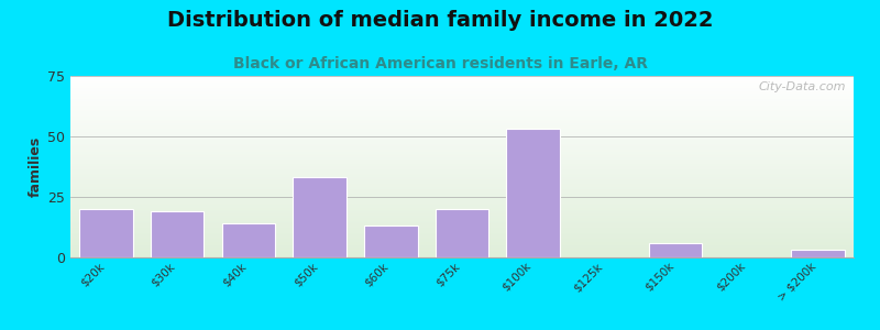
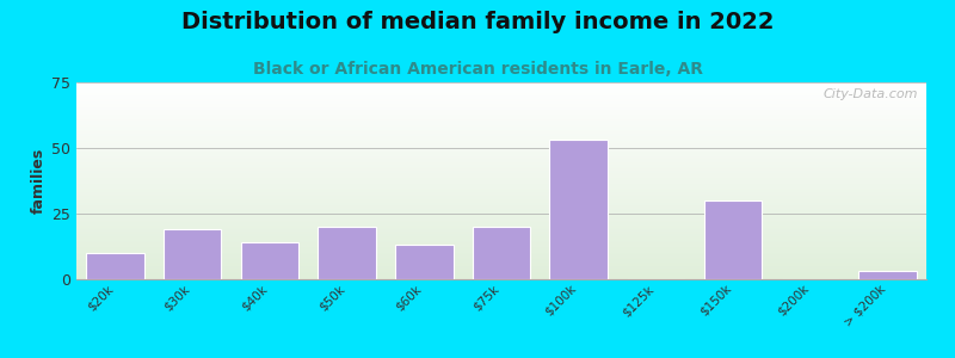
$20k: 20 -> 10
$50k: 33 -> 20
$150k: 6 -> 30
